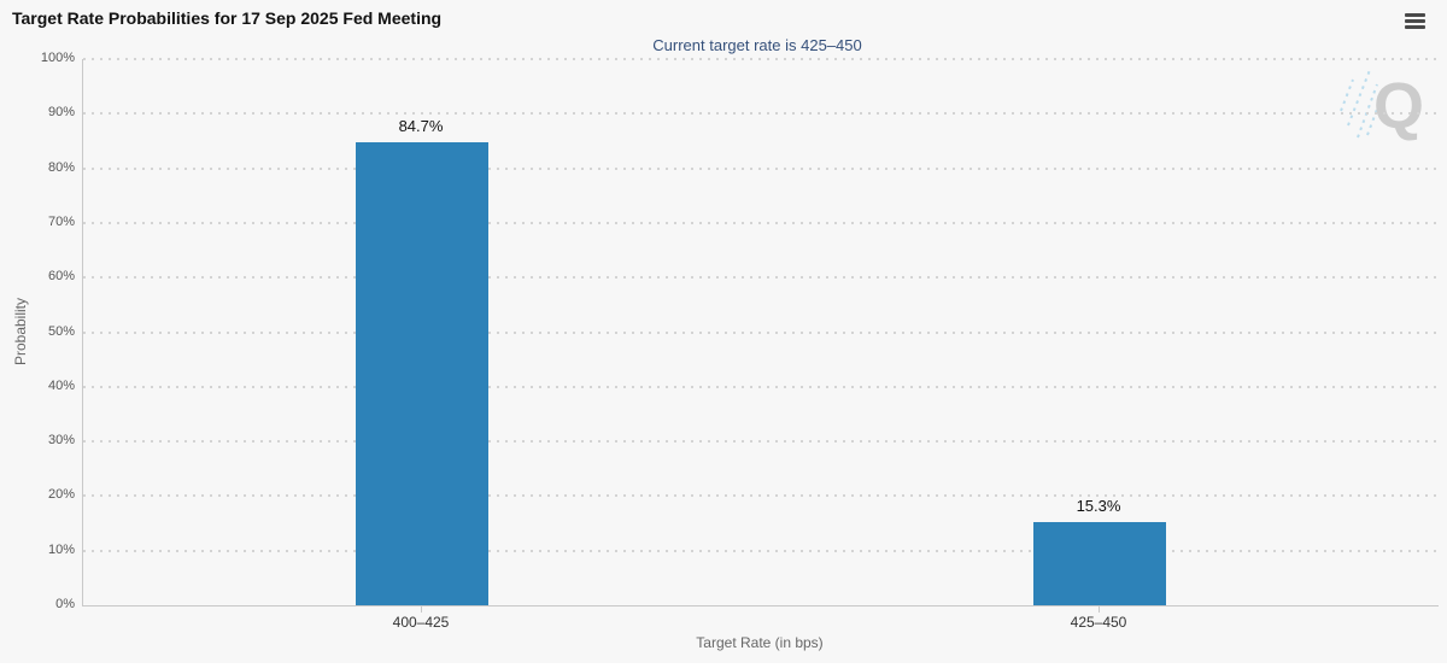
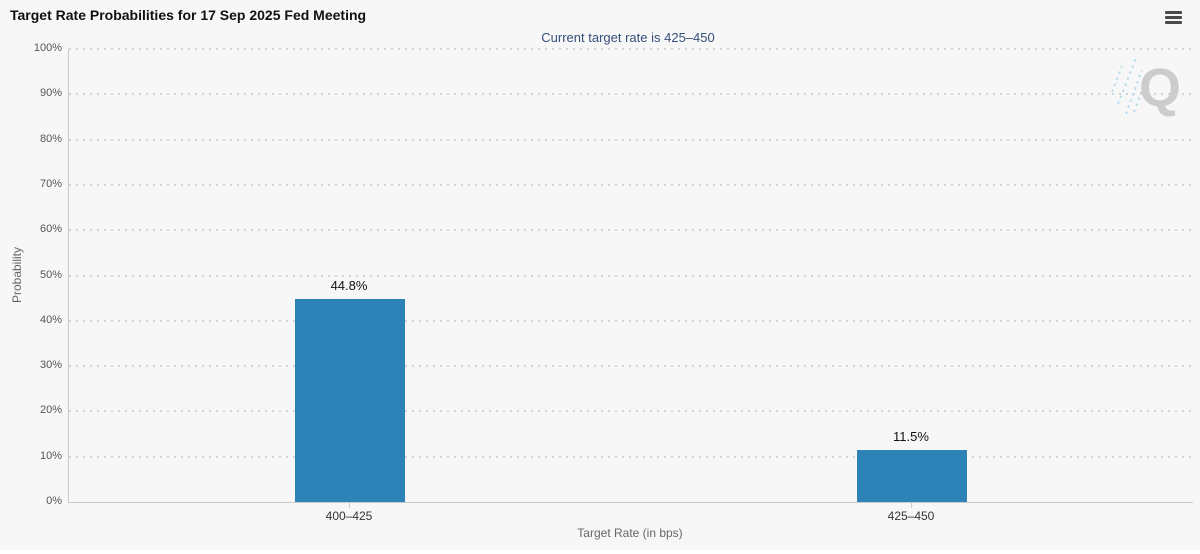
400–425: 84.7% -> 44.8%
425–450: 15.3% -> 11.5%
